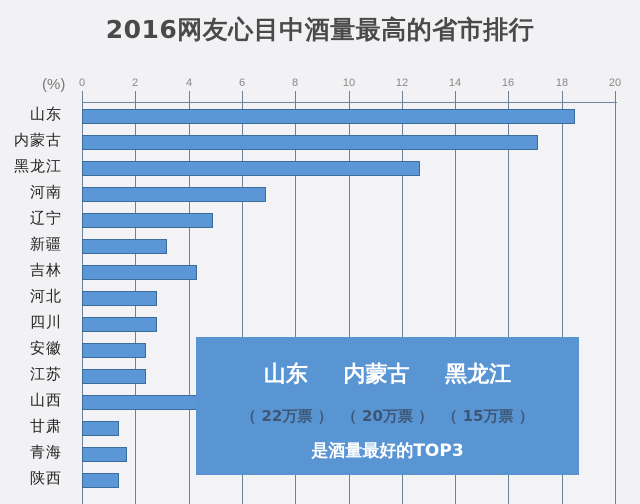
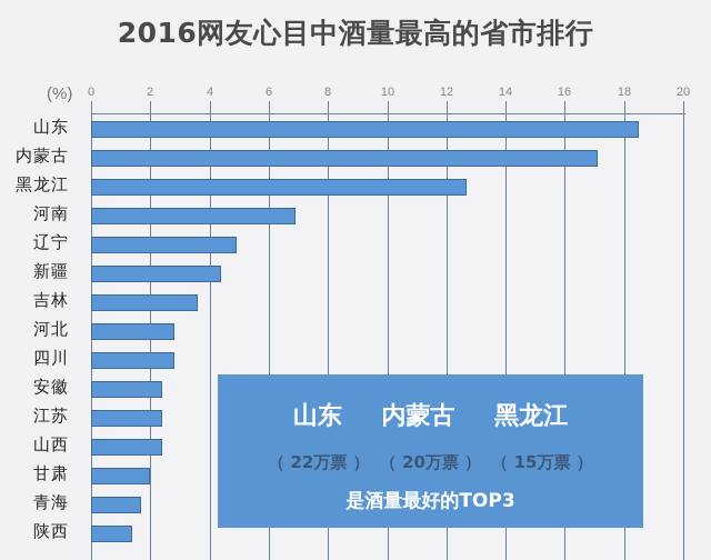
新疆: 3.2 -> 4.4
吉林: 4.3 -> 3.6
山西: 6.0 -> 2.4
甘肃: 1.4 -> 2.0
